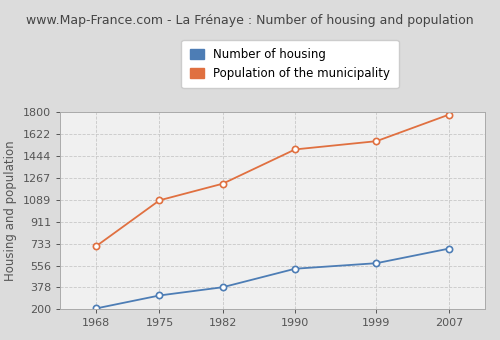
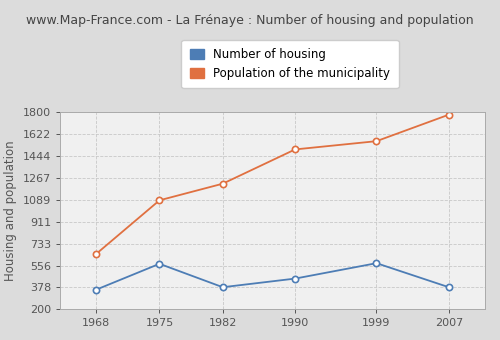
Number of housing/1968: 210 -> 360
Population of the municipality/1968: 710 -> 650
Number of housing/1975: 310 -> 570
Number of housing/1990: 530 -> 450
Number of housing/2007: 690 -> 380
